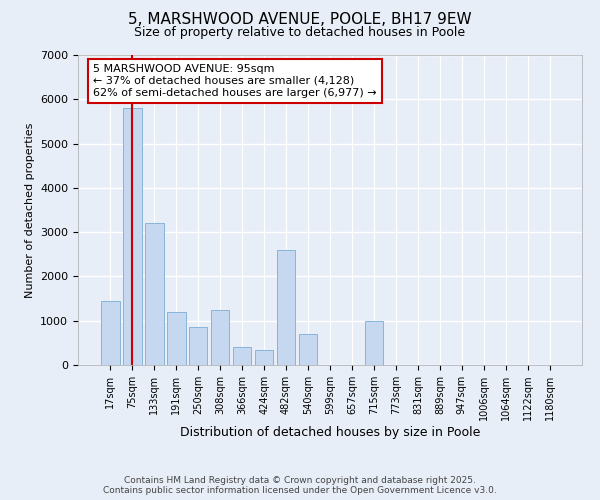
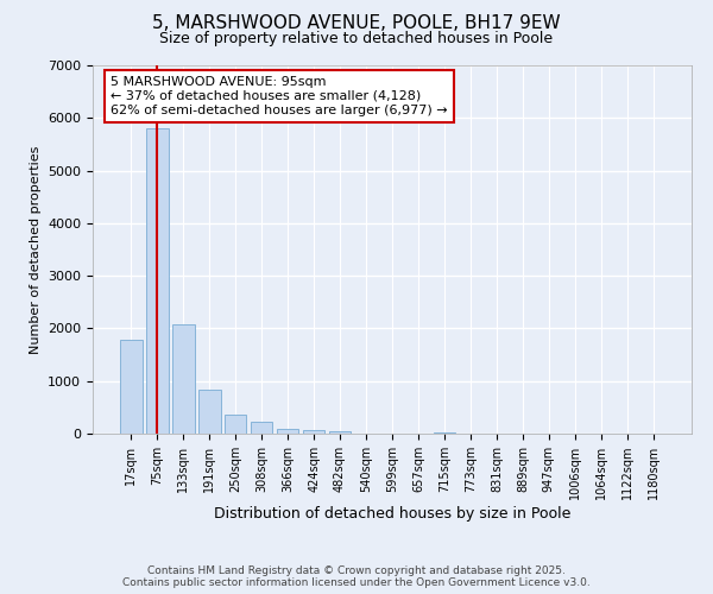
17sqm: 1450 -> 1780
133sqm: 3200 -> 2070
191sqm: 1200 -> 840
250sqm: 850 -> 360
308sqm: 1250 -> 230
366sqm: 400 -> 100
424sqm: 350 -> 60
482sqm: 2600 -> 60
540sqm: 700 -> 10
715sqm: 1000 -> 20
